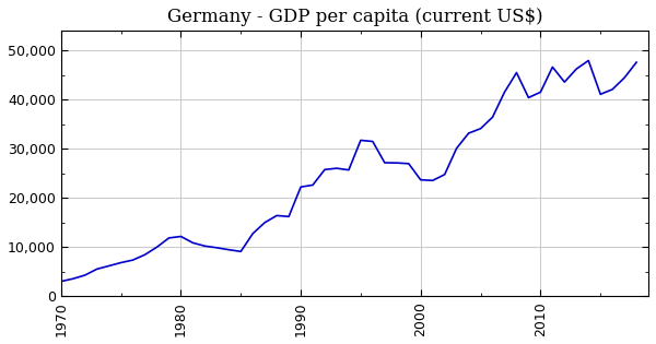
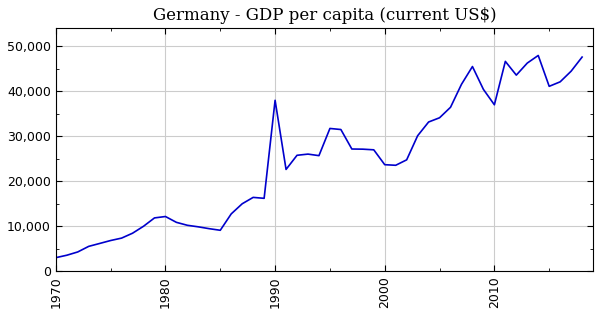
1990: 22,200 -> 38,000
2010: 41,500 -> 37,000
